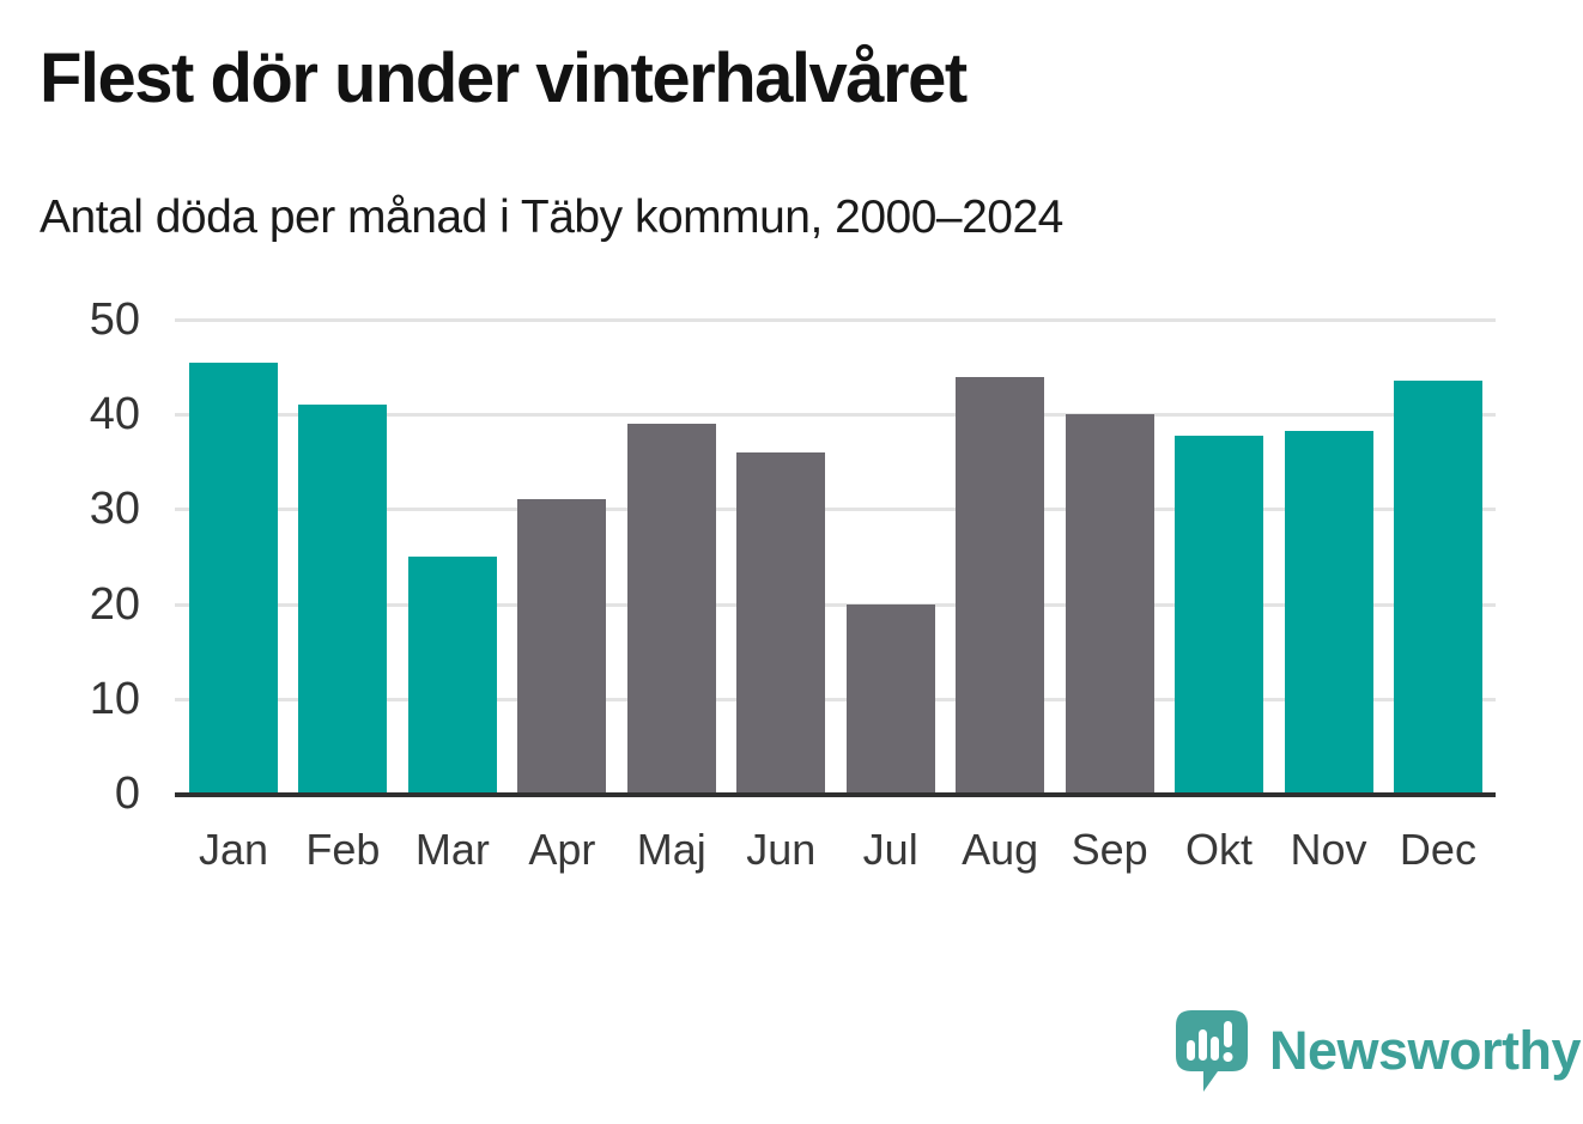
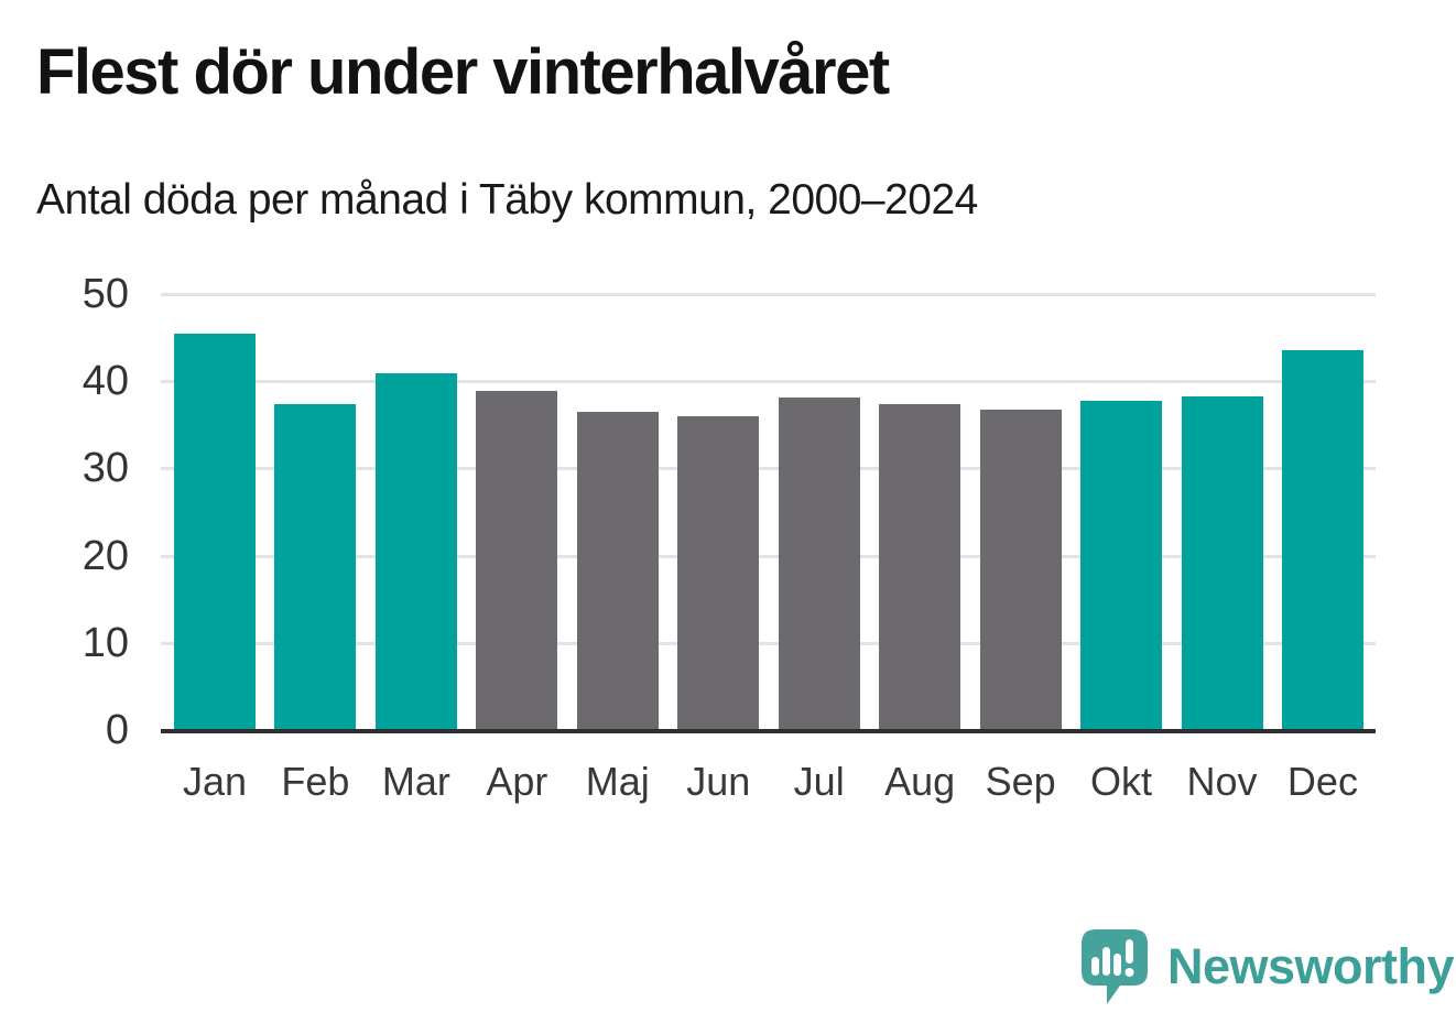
Feb: 41 -> 37
Mar: 25 -> 41
Apr: 31 -> 39
Maj: 39 -> 36
Jul: 20 -> 38
Aug: 44 -> 37
Sep: 40 -> 37
